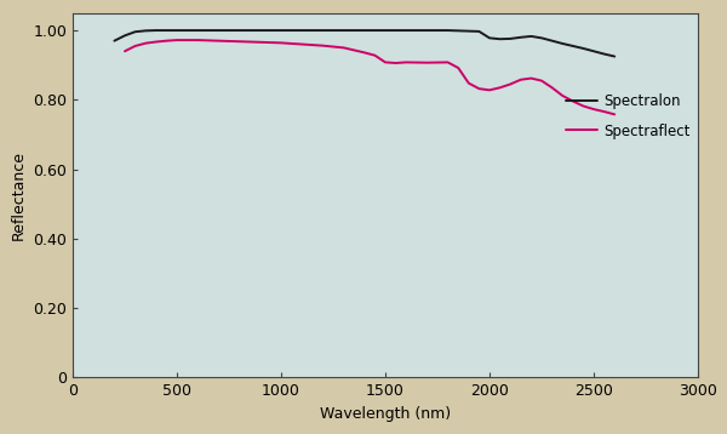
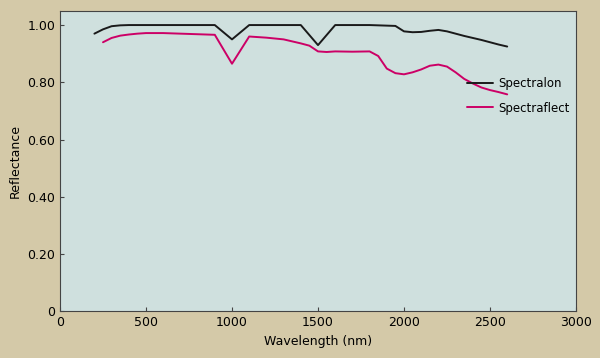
Spectralon/1000: 1.000 -> 0.950
Spectraflect/1000: 0.964 -> 0.865
Spectralon/1500: 1.000 -> 0.930
